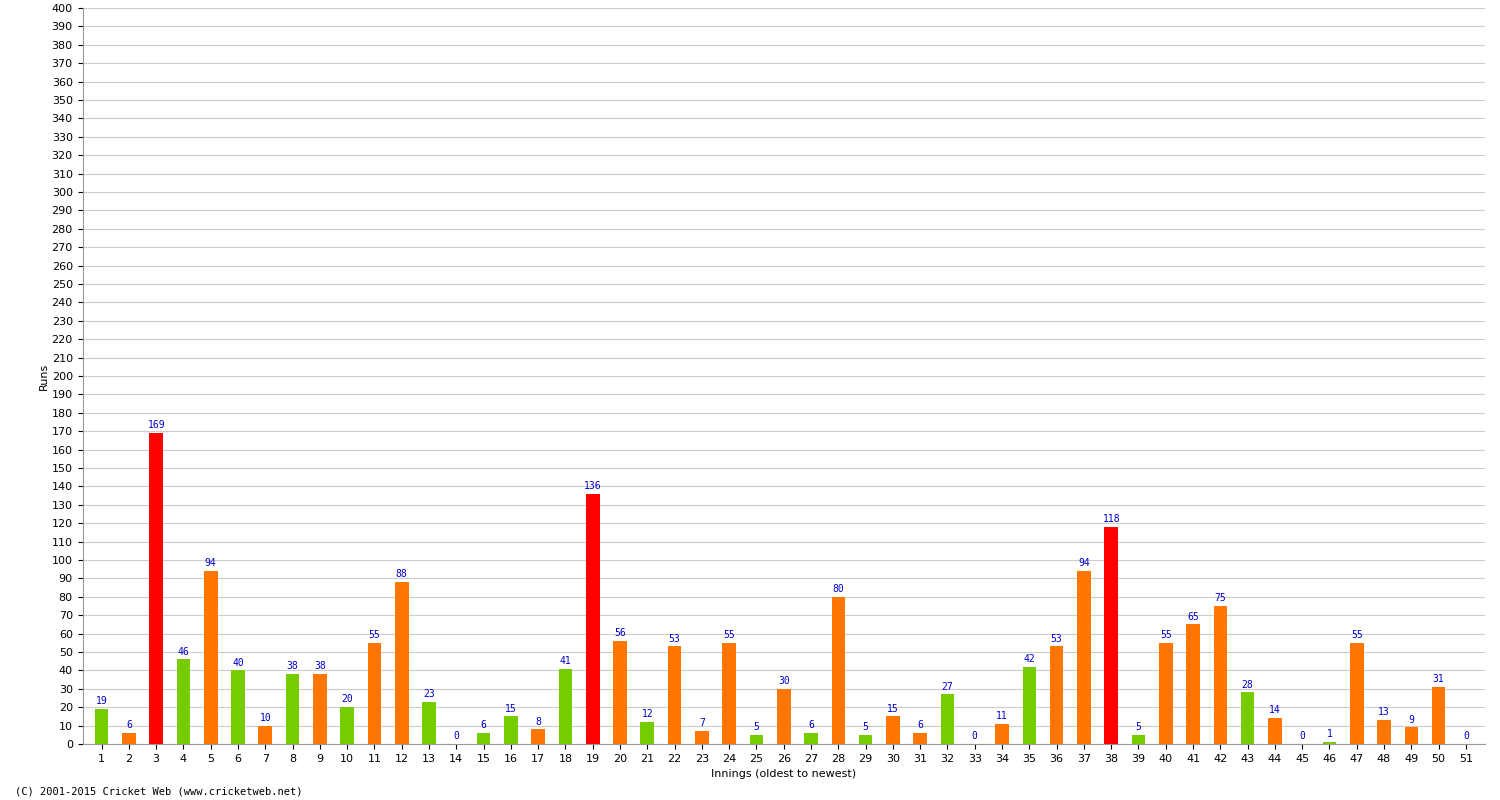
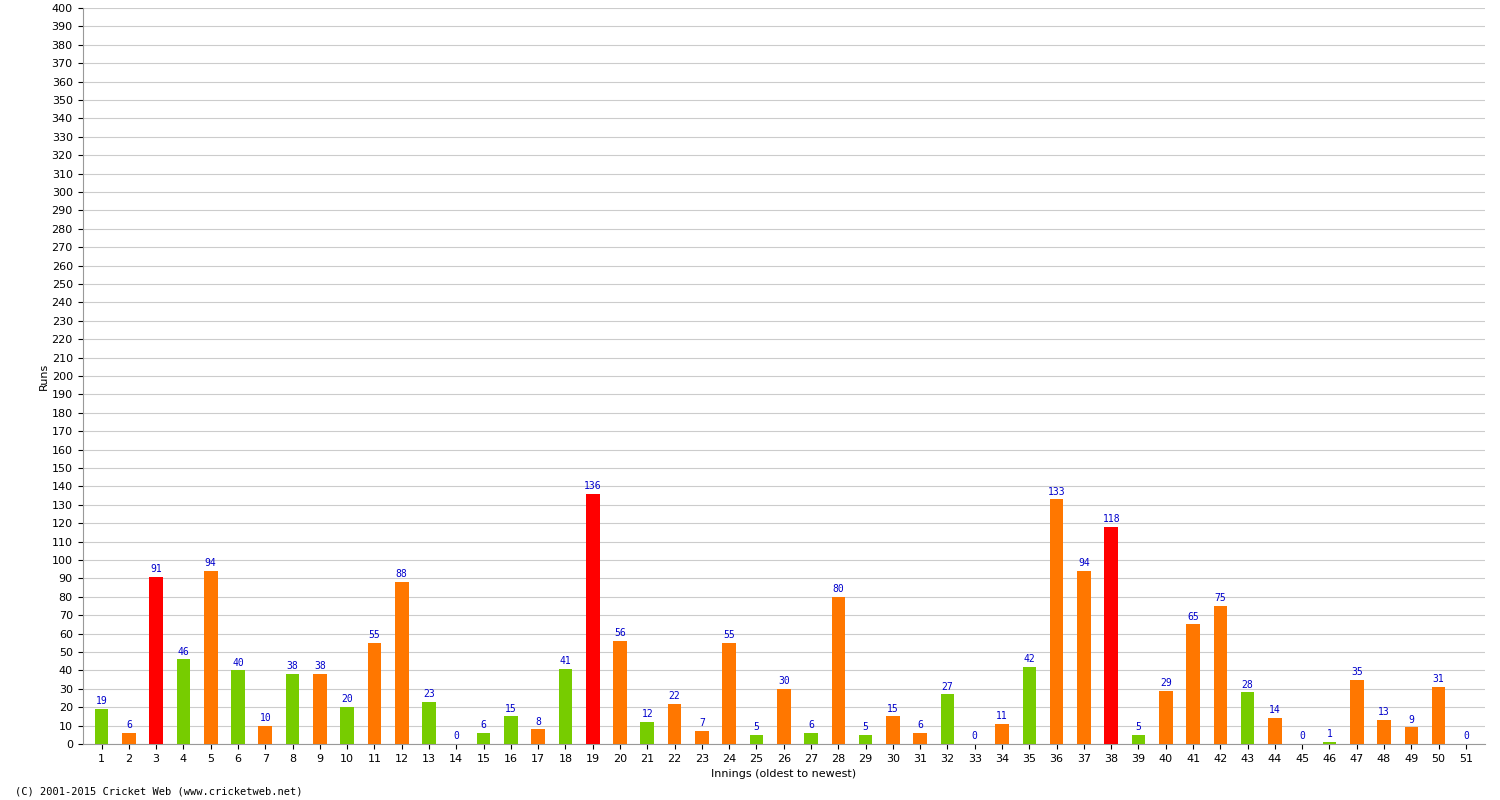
3: 169 -> 91
22: 53 -> 22
36: 53 -> 133
40: 55 -> 29
47: 55 -> 35
